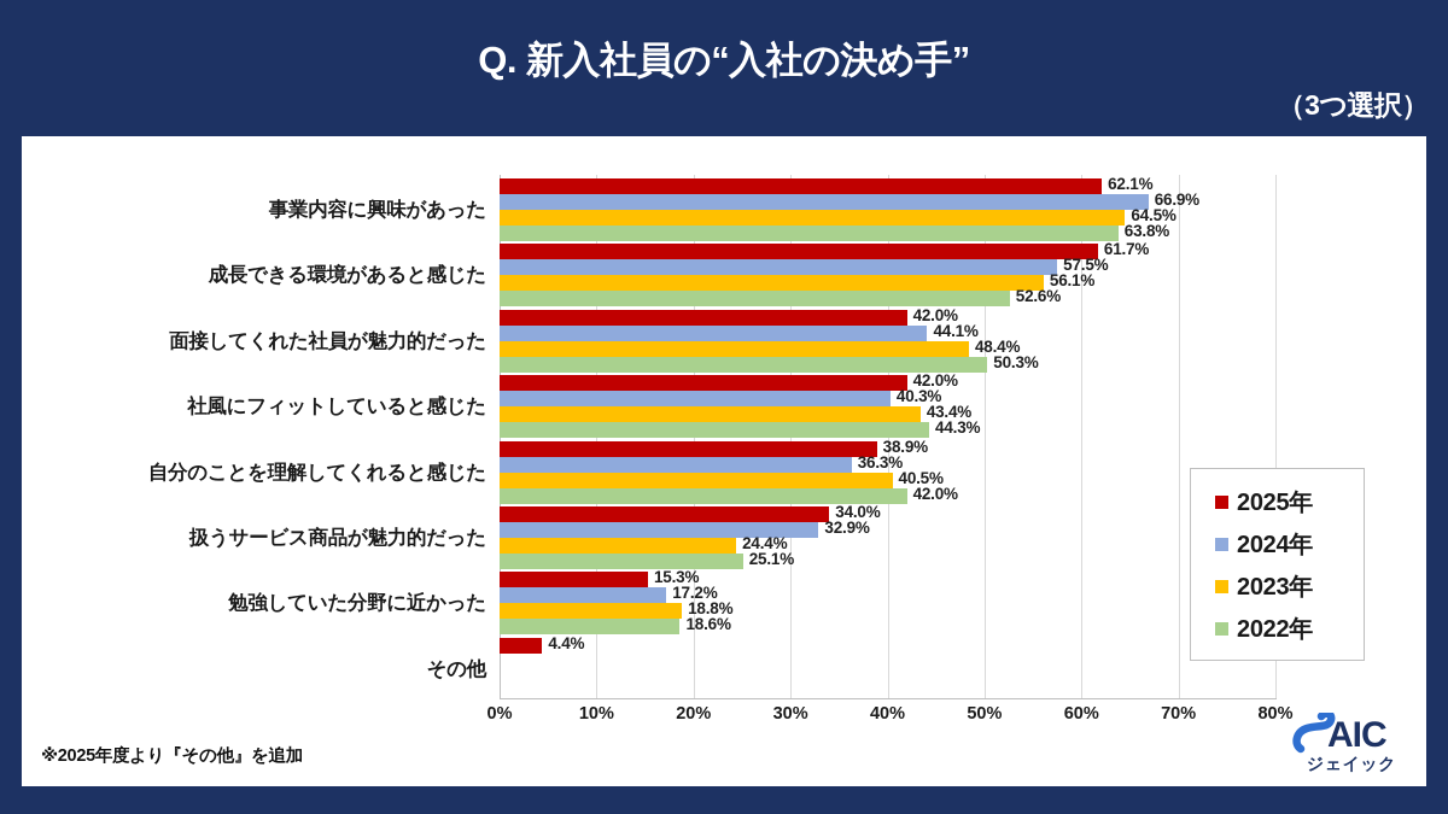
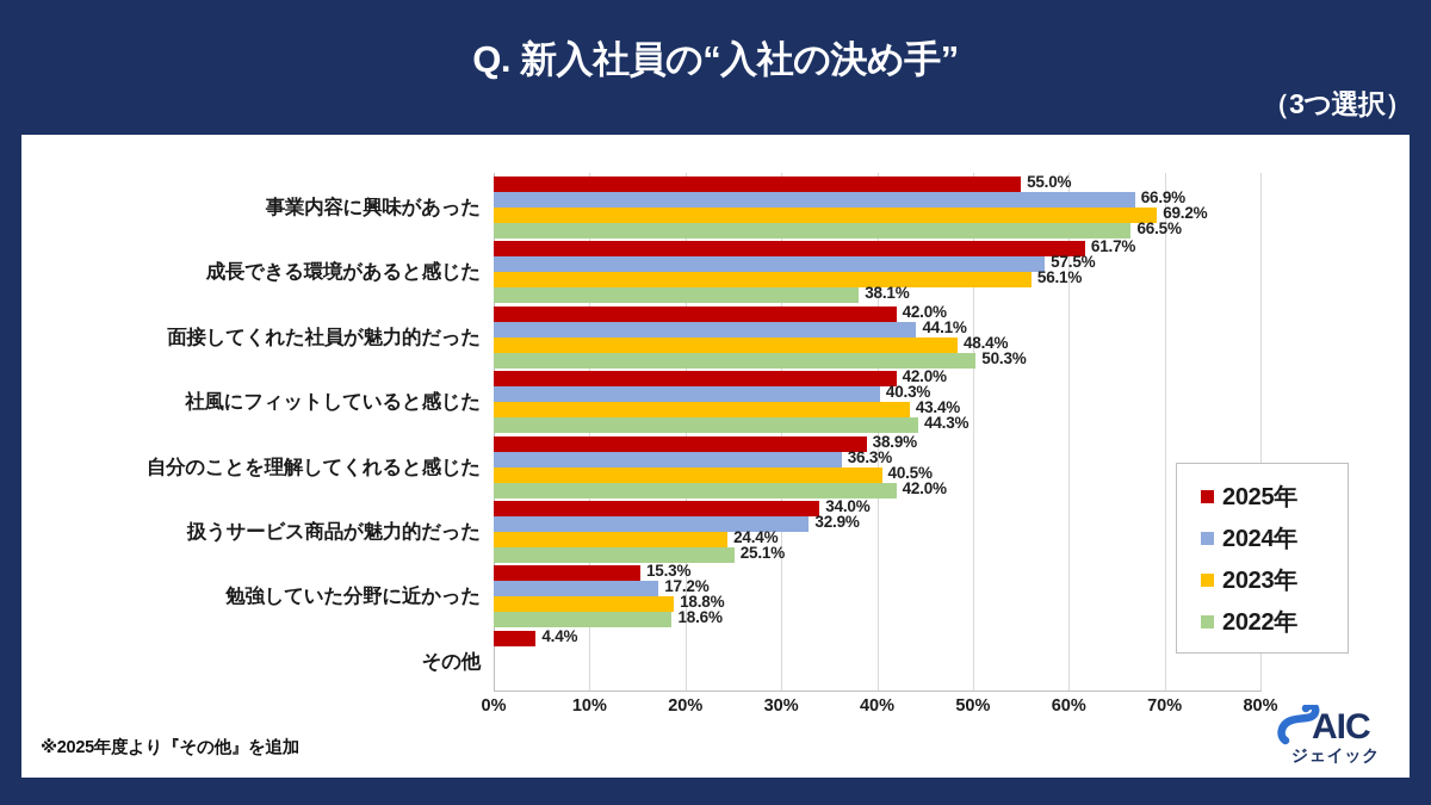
2025年/事業内容に興味があった: 62.1% -> 55.0%
2023年/事業内容に興味があった: 64.5% -> 69.2%
2022年/事業内容に興味があった: 63.8% -> 66.5%
2022年/成長できる環境があると感じた: 52.6% -> 38.1%
